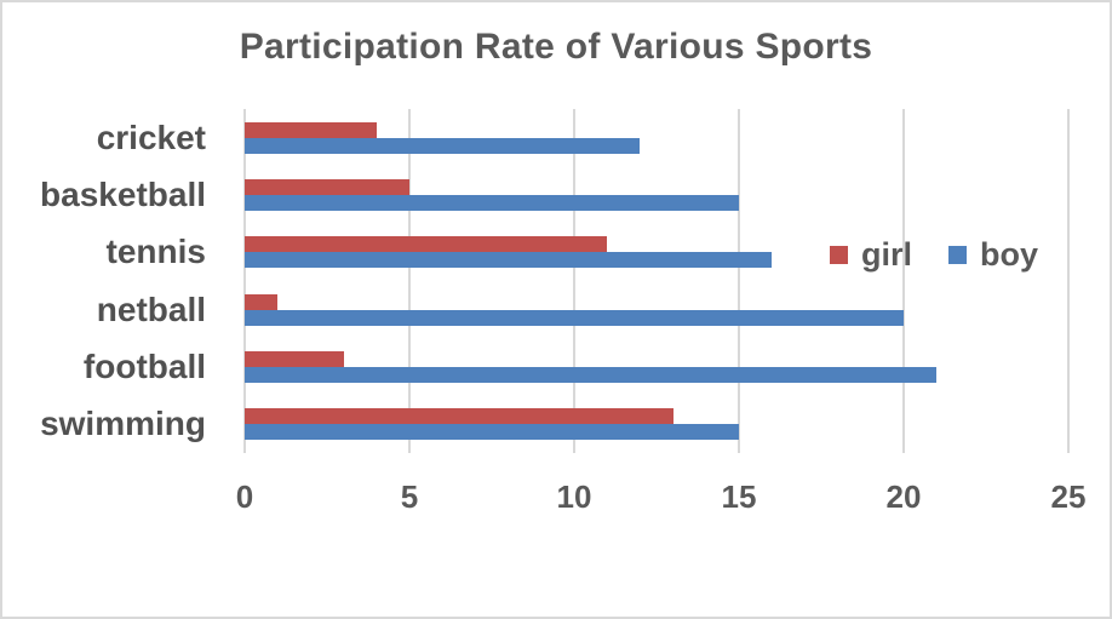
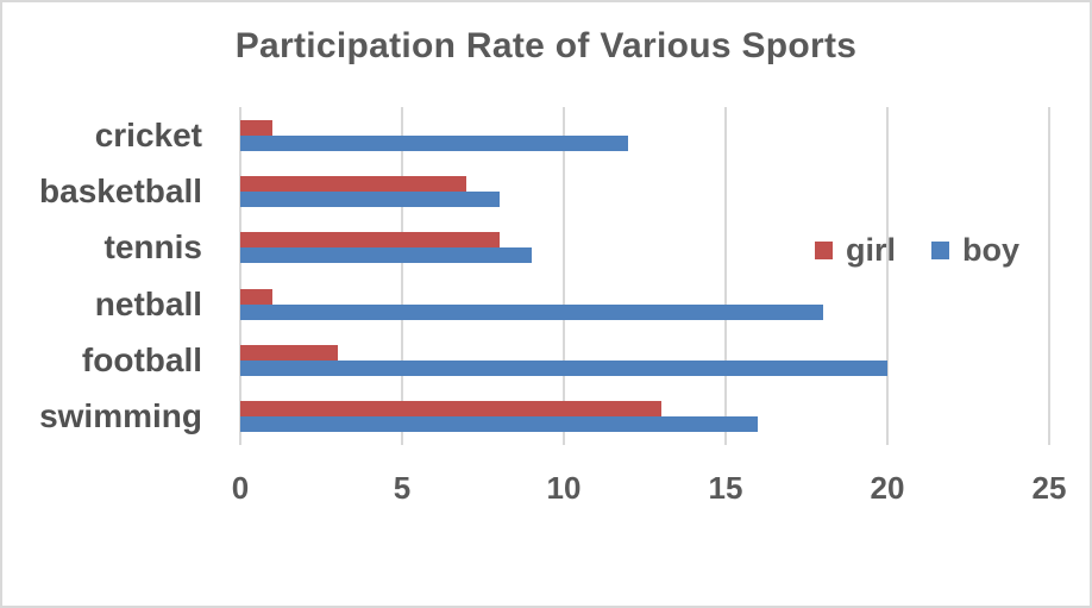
girl/cricket: 4 -> 1
girl/basketball: 5 -> 7
boy/basketball: 15 -> 8
girl/tennis: 11 -> 8
boy/tennis: 16 -> 9
boy/netball: 20 -> 18
boy/football: 21 -> 20
boy/swimming: 15 -> 16
